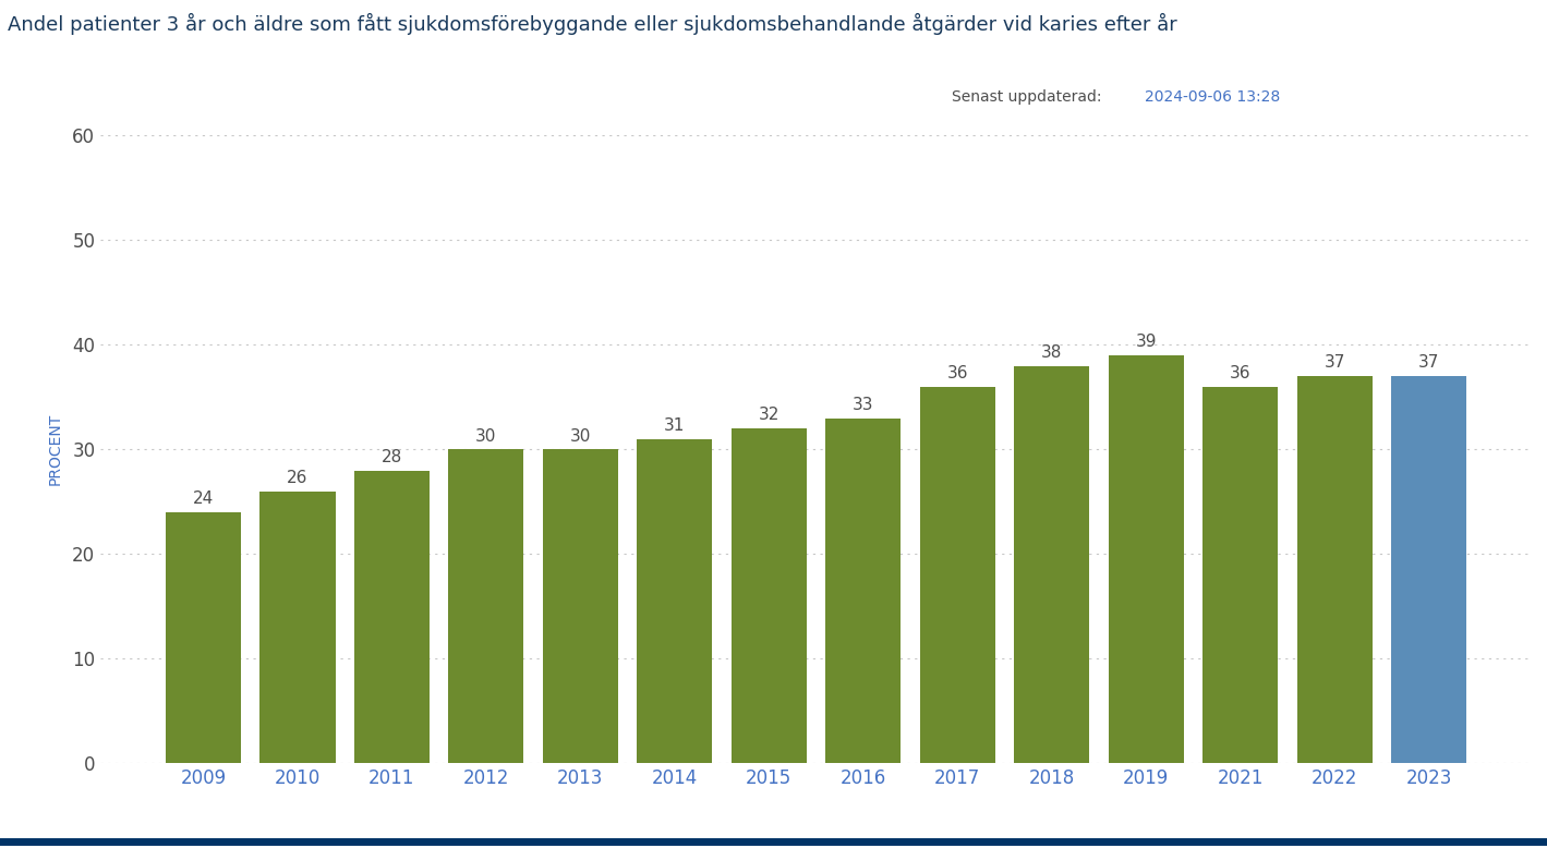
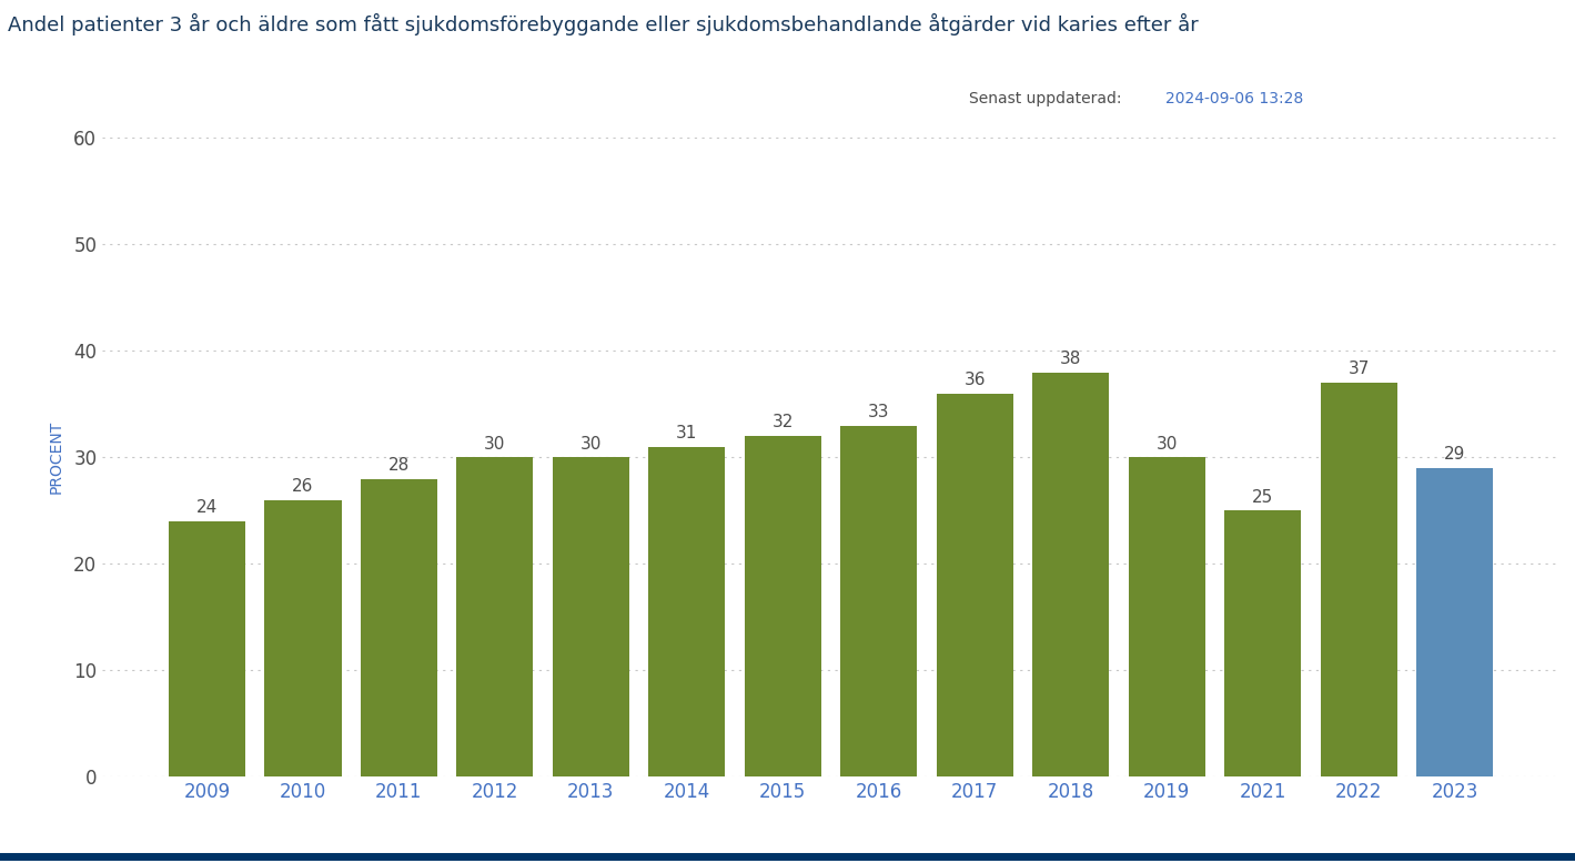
2019: 39 -> 30
2021: 36 -> 25
2023: 37 -> 29
